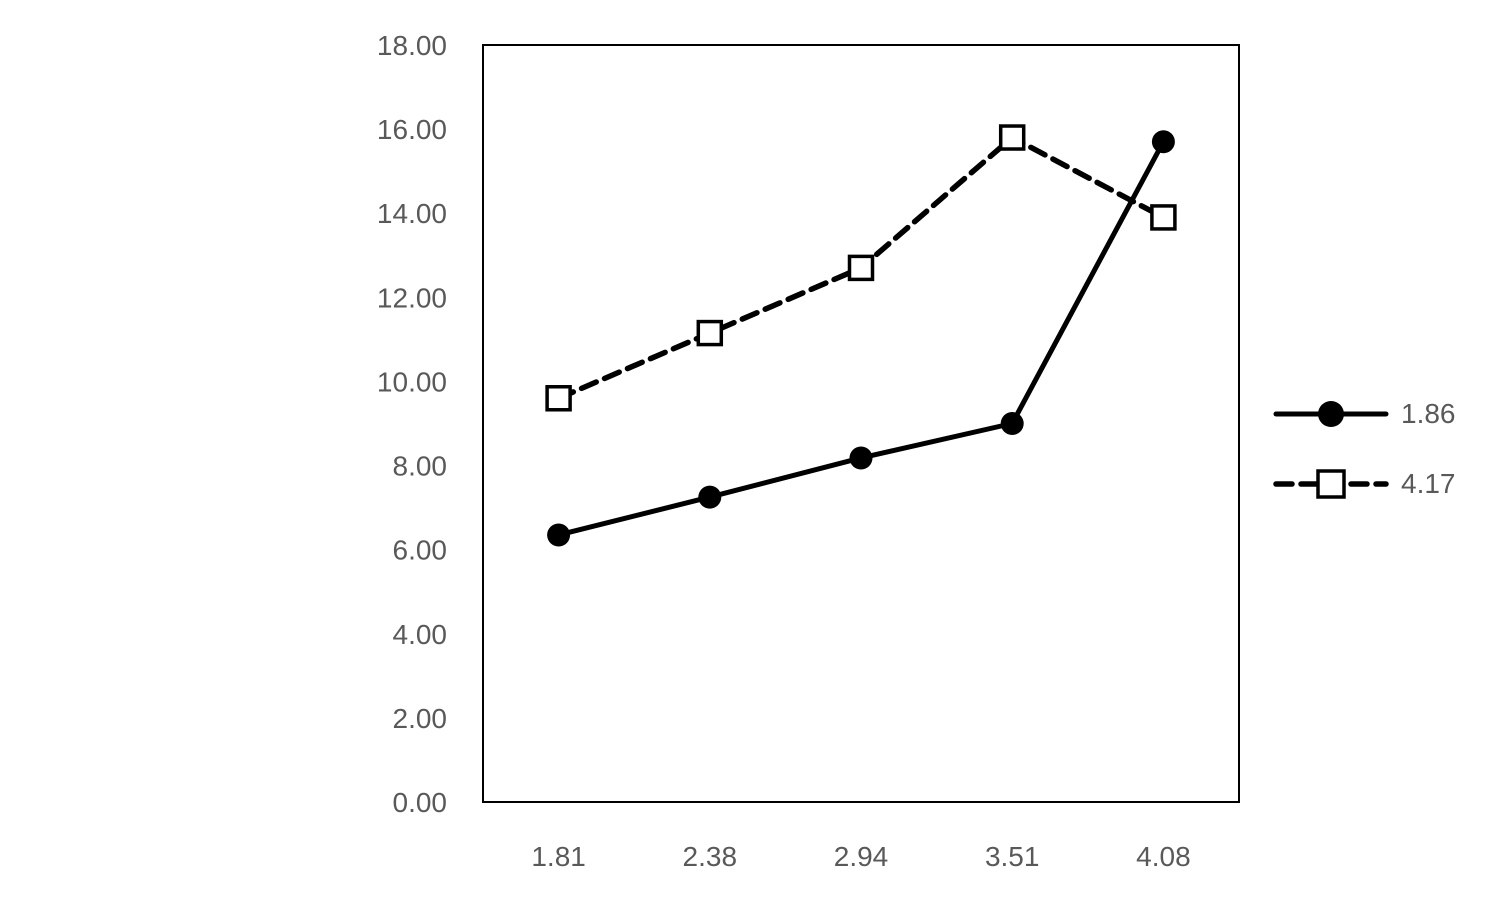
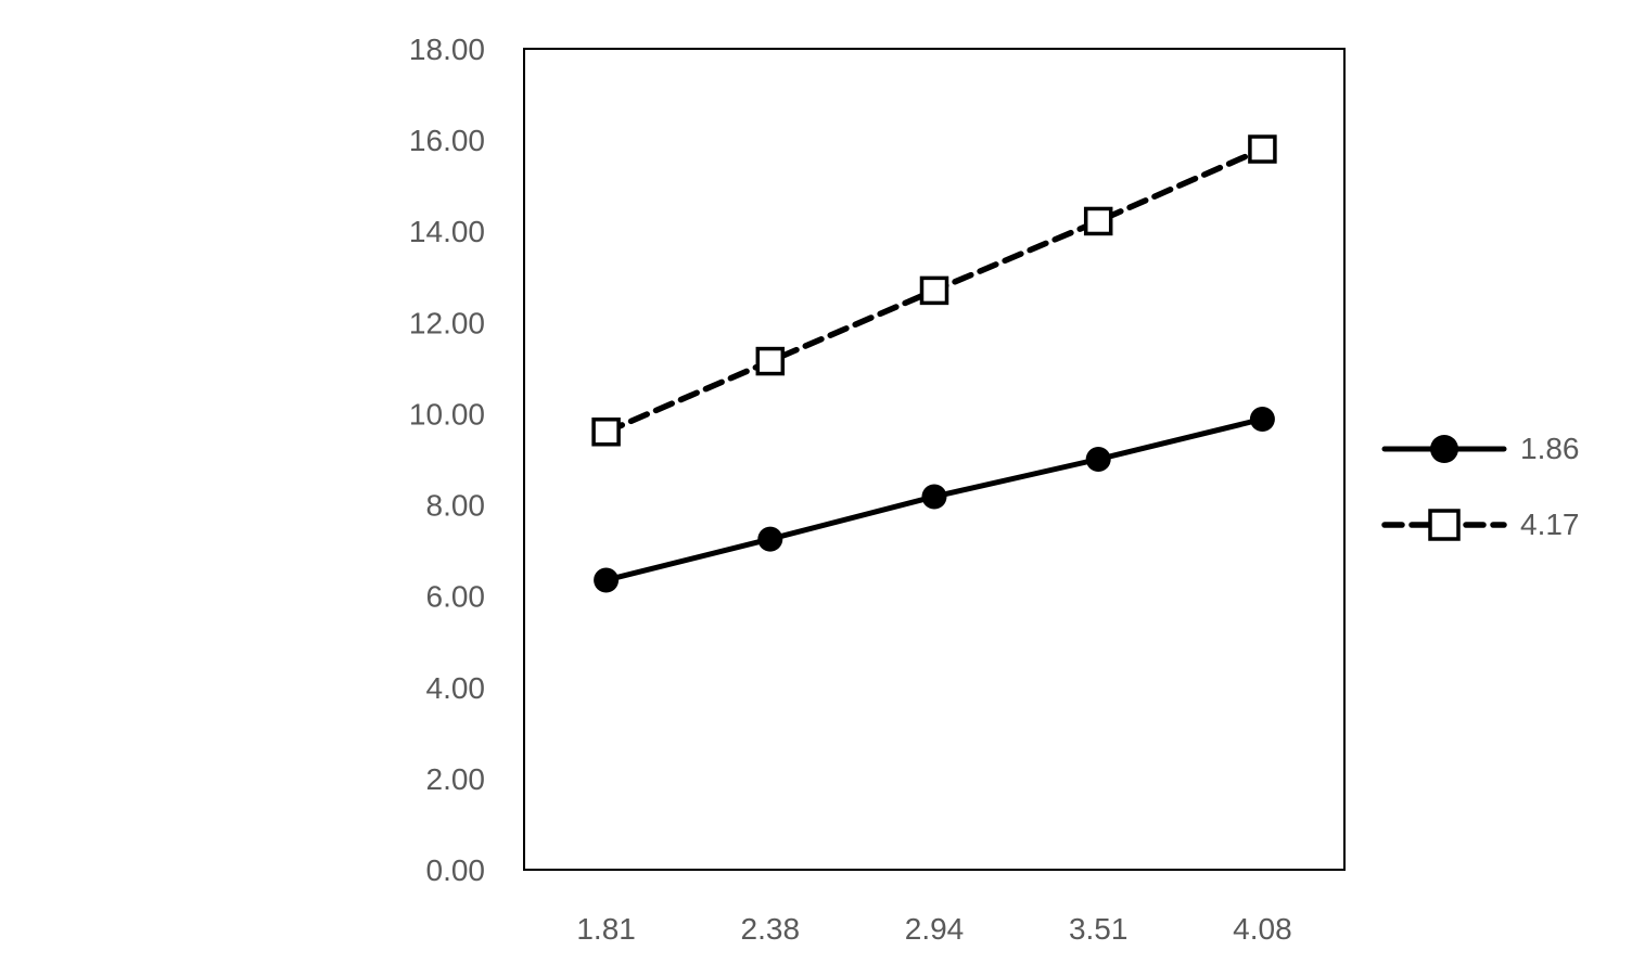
4.17/3.51: 15.8 -> 14.2
1.86/4.08: 15.7 -> 9.9
4.17/4.08: 13.9 -> 15.8
